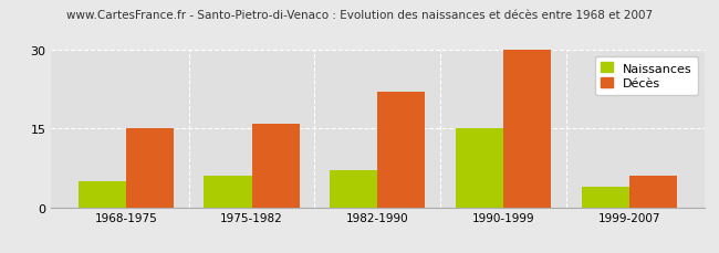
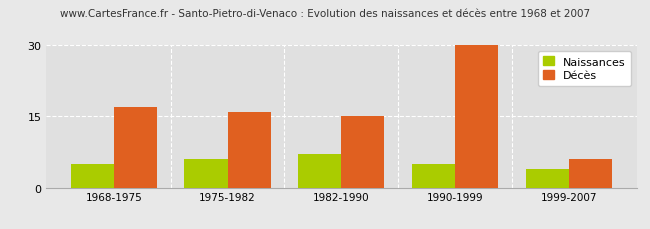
Décès/1968-1975: 15 -> 17
Décès/1982-1990: 22 -> 15
Naissances/1990-1999: 15 -> 5
